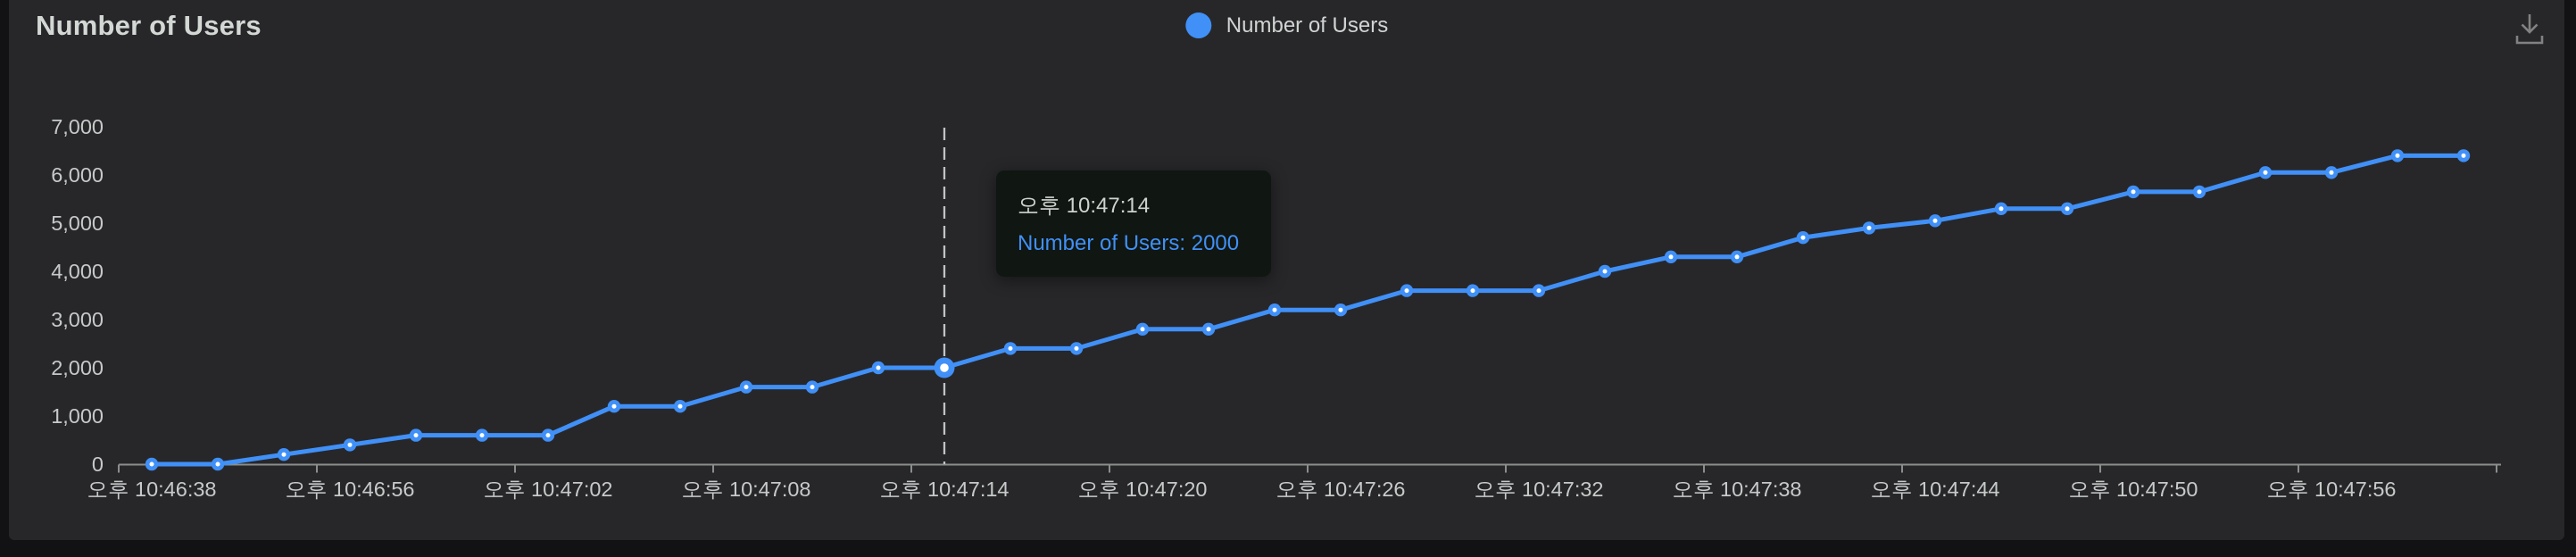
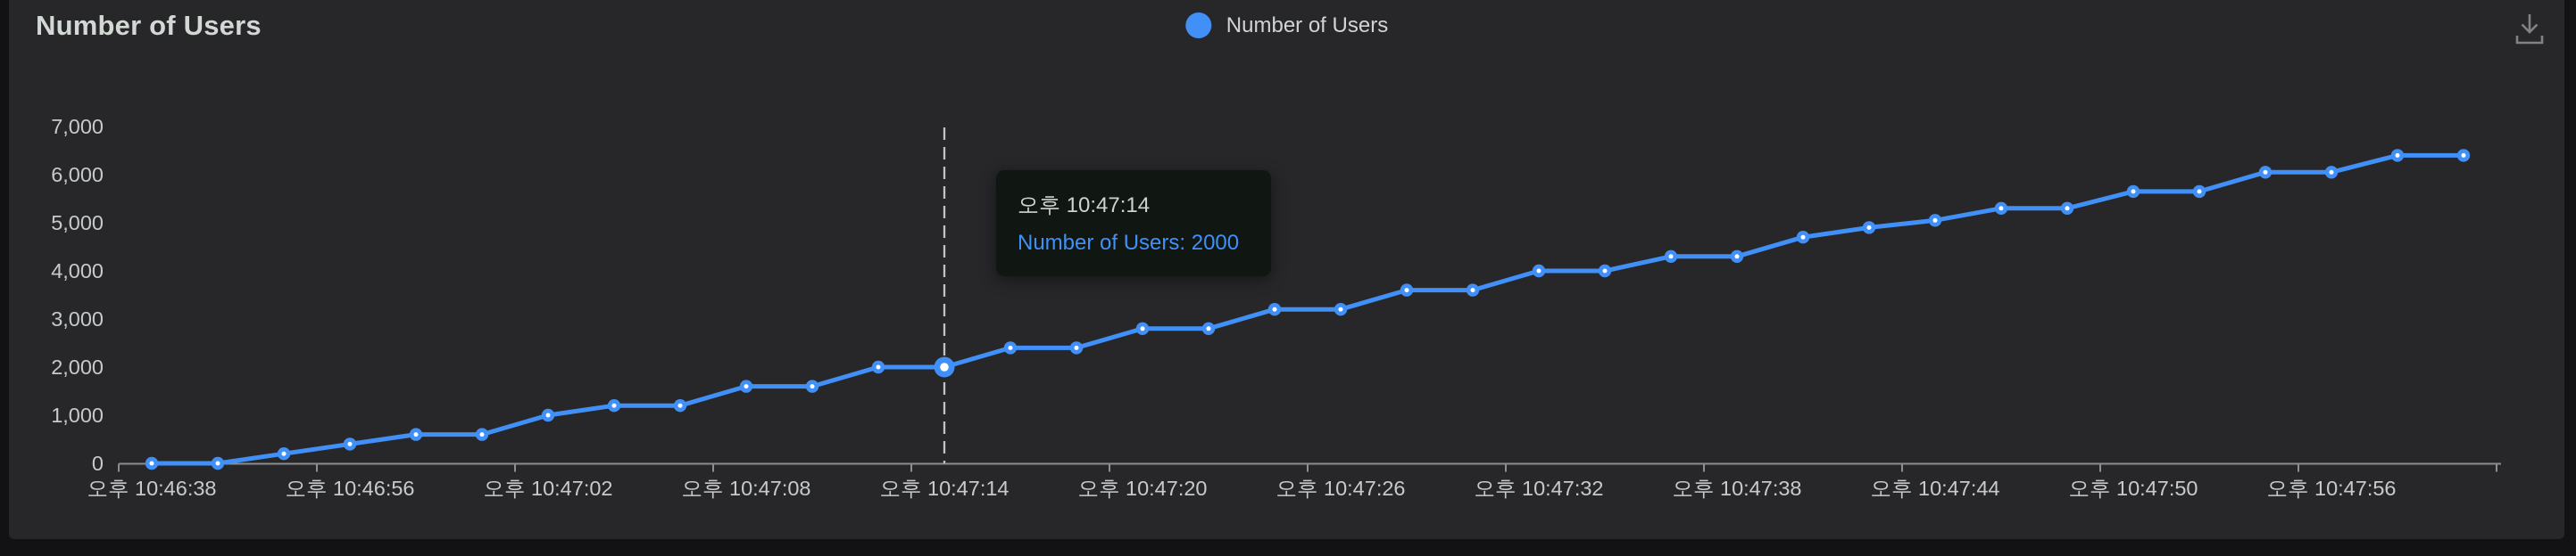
오후 10:47:02: 600 -> 1000
오후 10:47:32: 3600 -> 4000
